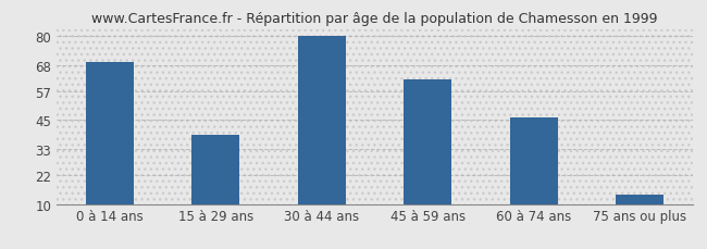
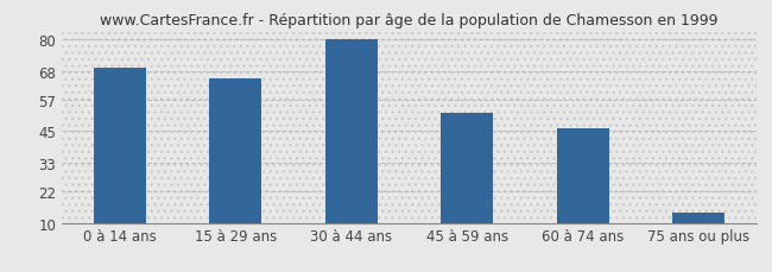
15 à 29 ans: 39 -> 65
45 à 59 ans: 62 -> 52
